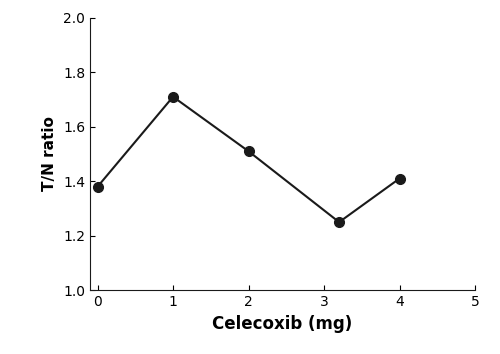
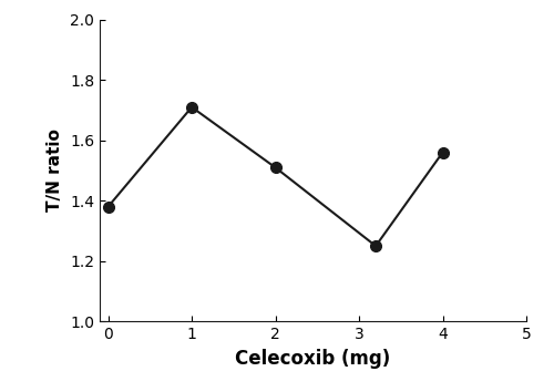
4: 1.41 -> 1.56
